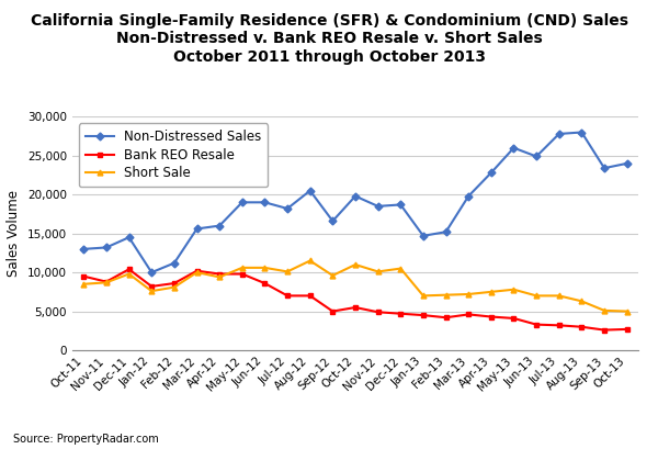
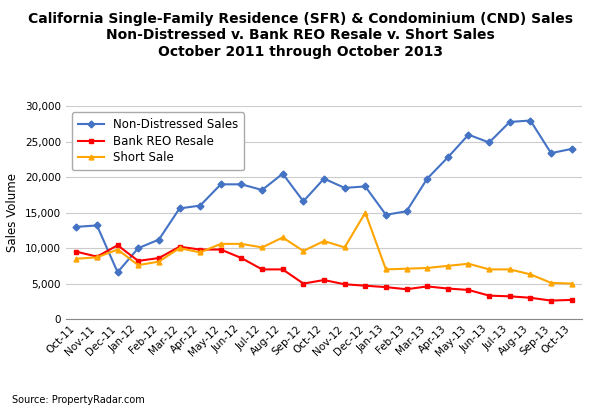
Non-Distressed Sales/Dec-11: 14,500 -> 6,600
Short Sale/Dec-12: 10,500 -> 15,000
